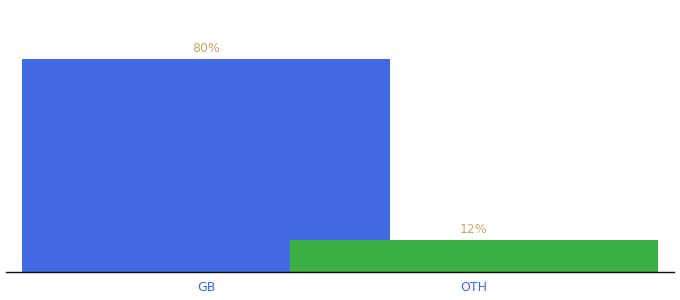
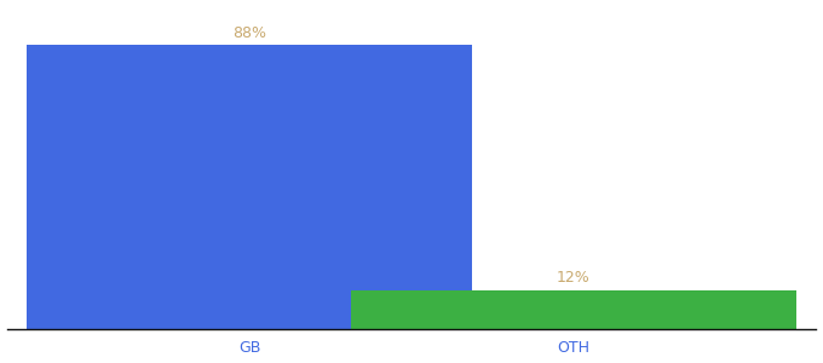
GB: 80% -> 88%
